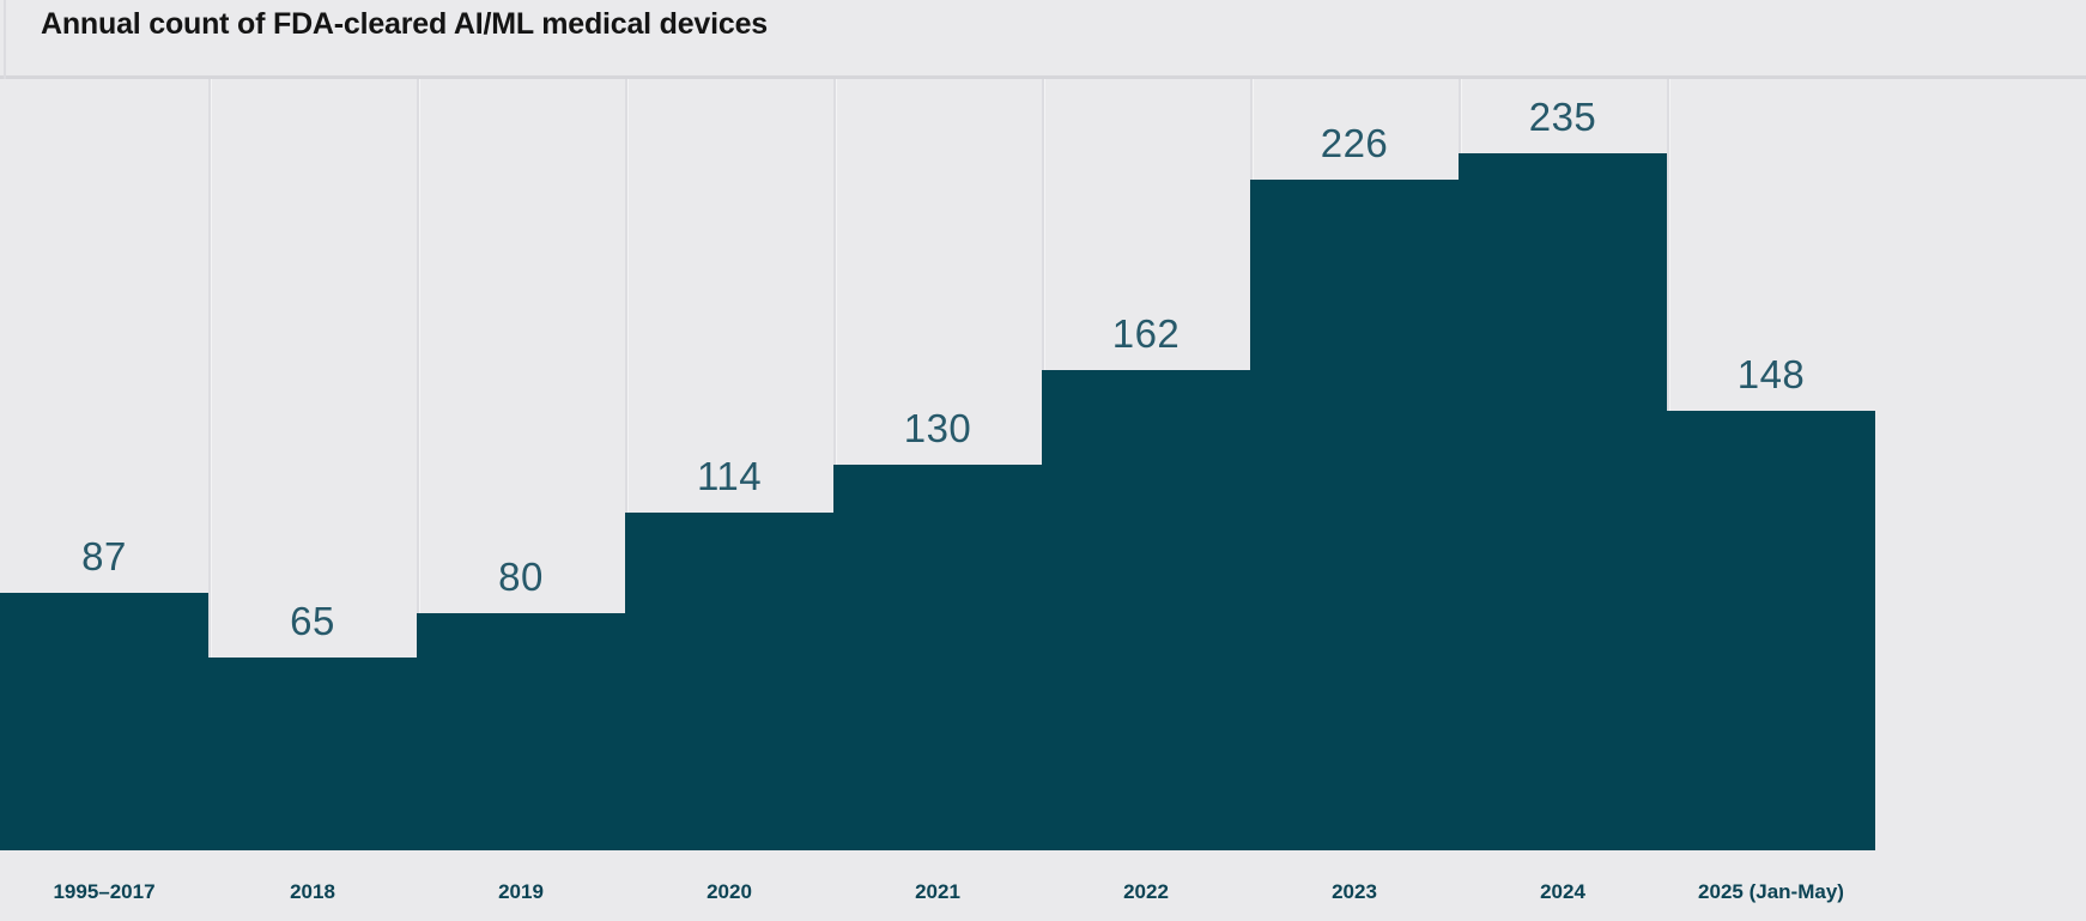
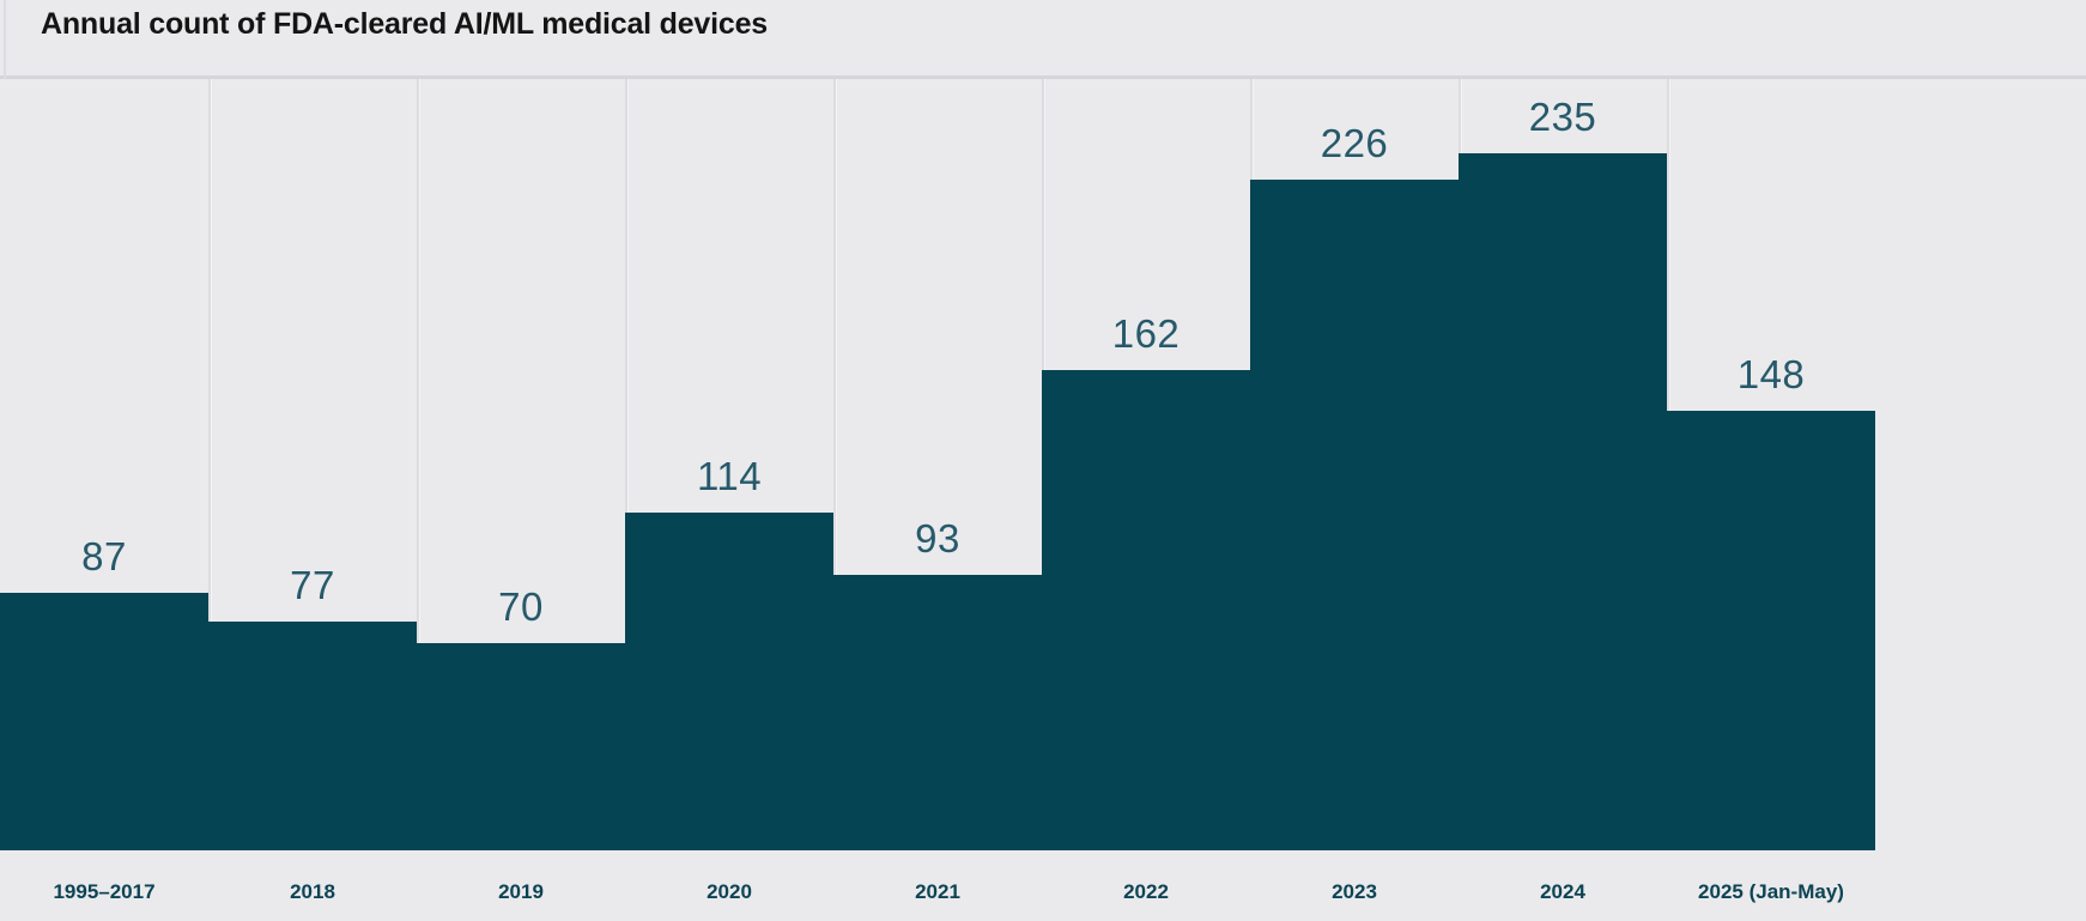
2018: 65 -> 77
2019: 80 -> 70
2021: 130 -> 93
